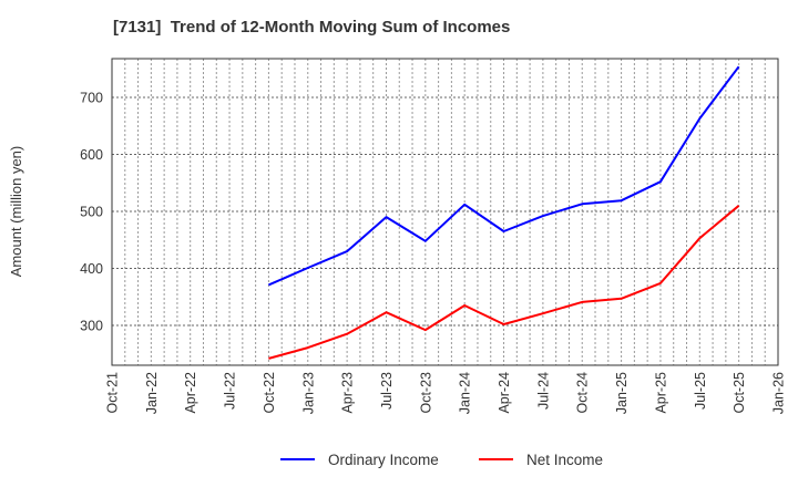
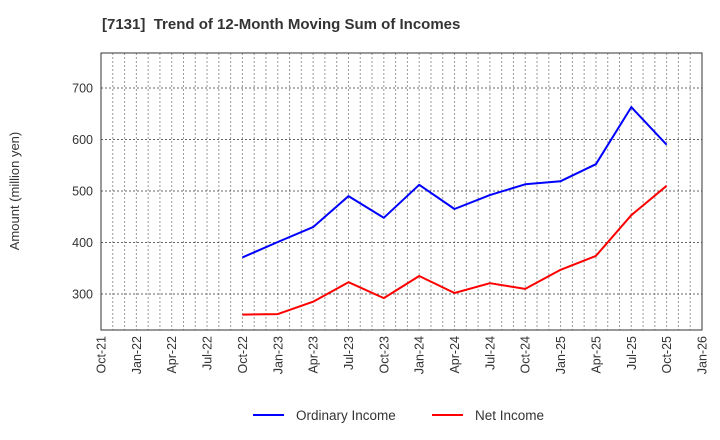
Net Income/Oct-22: 240 -> 260
Net Income/Oct-24: 340 -> 310
Ordinary Income/Oct-25: 750 -> 590
